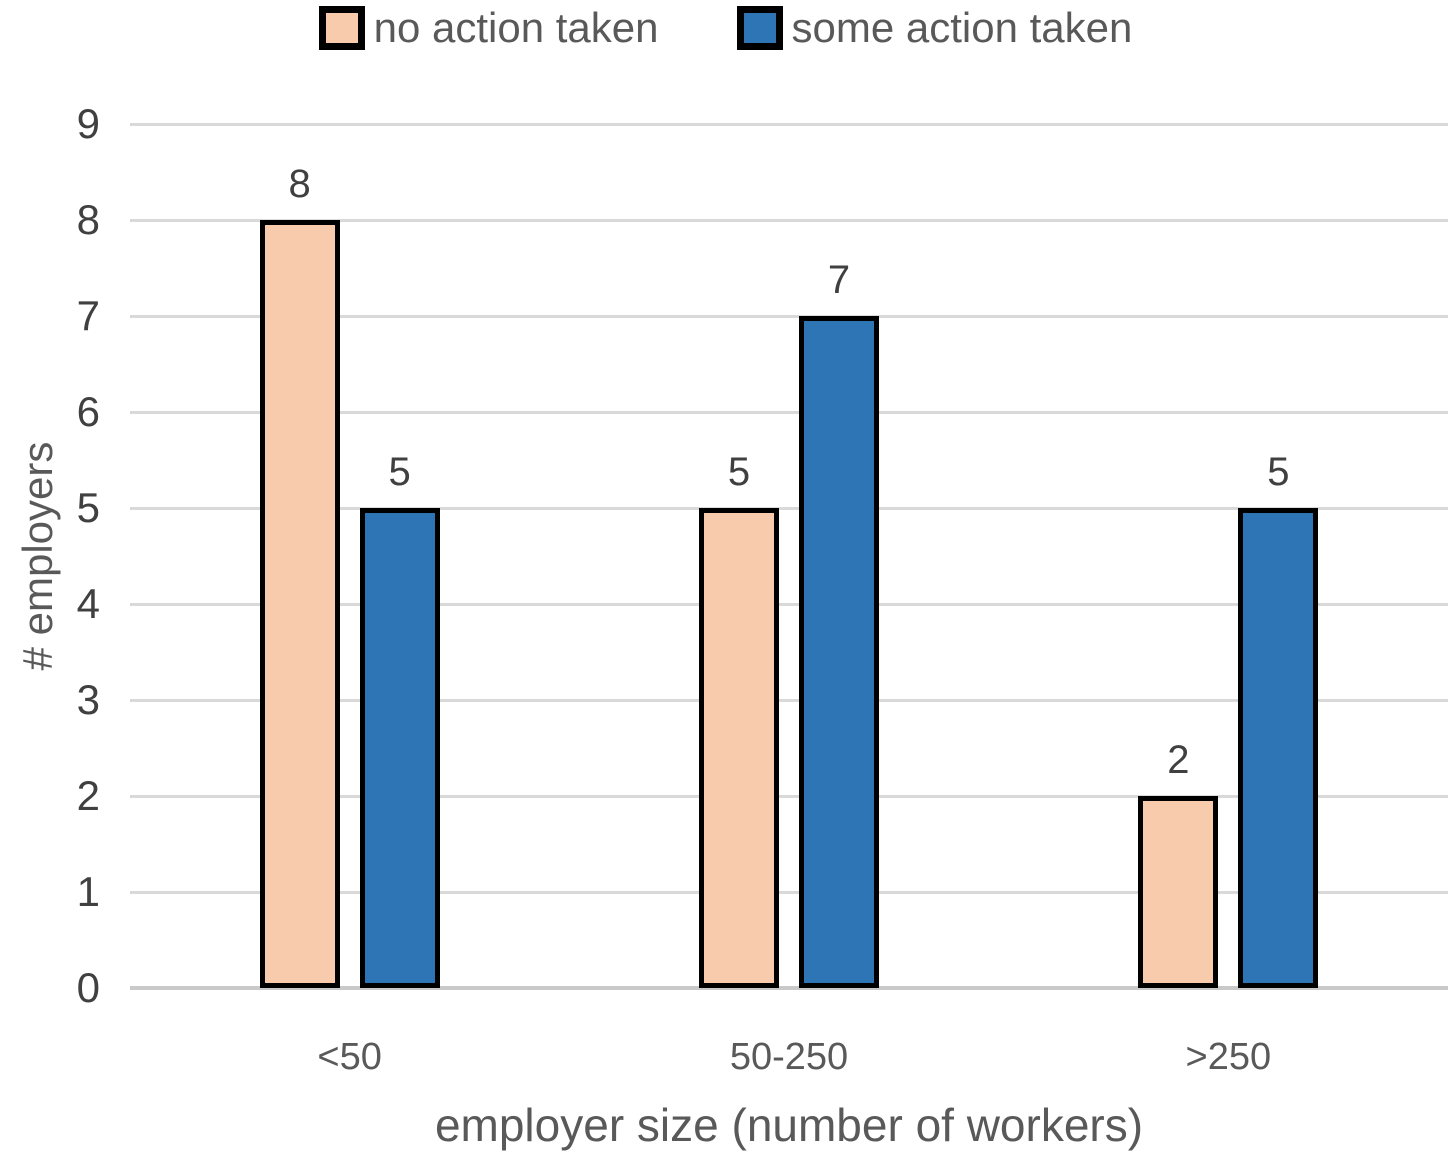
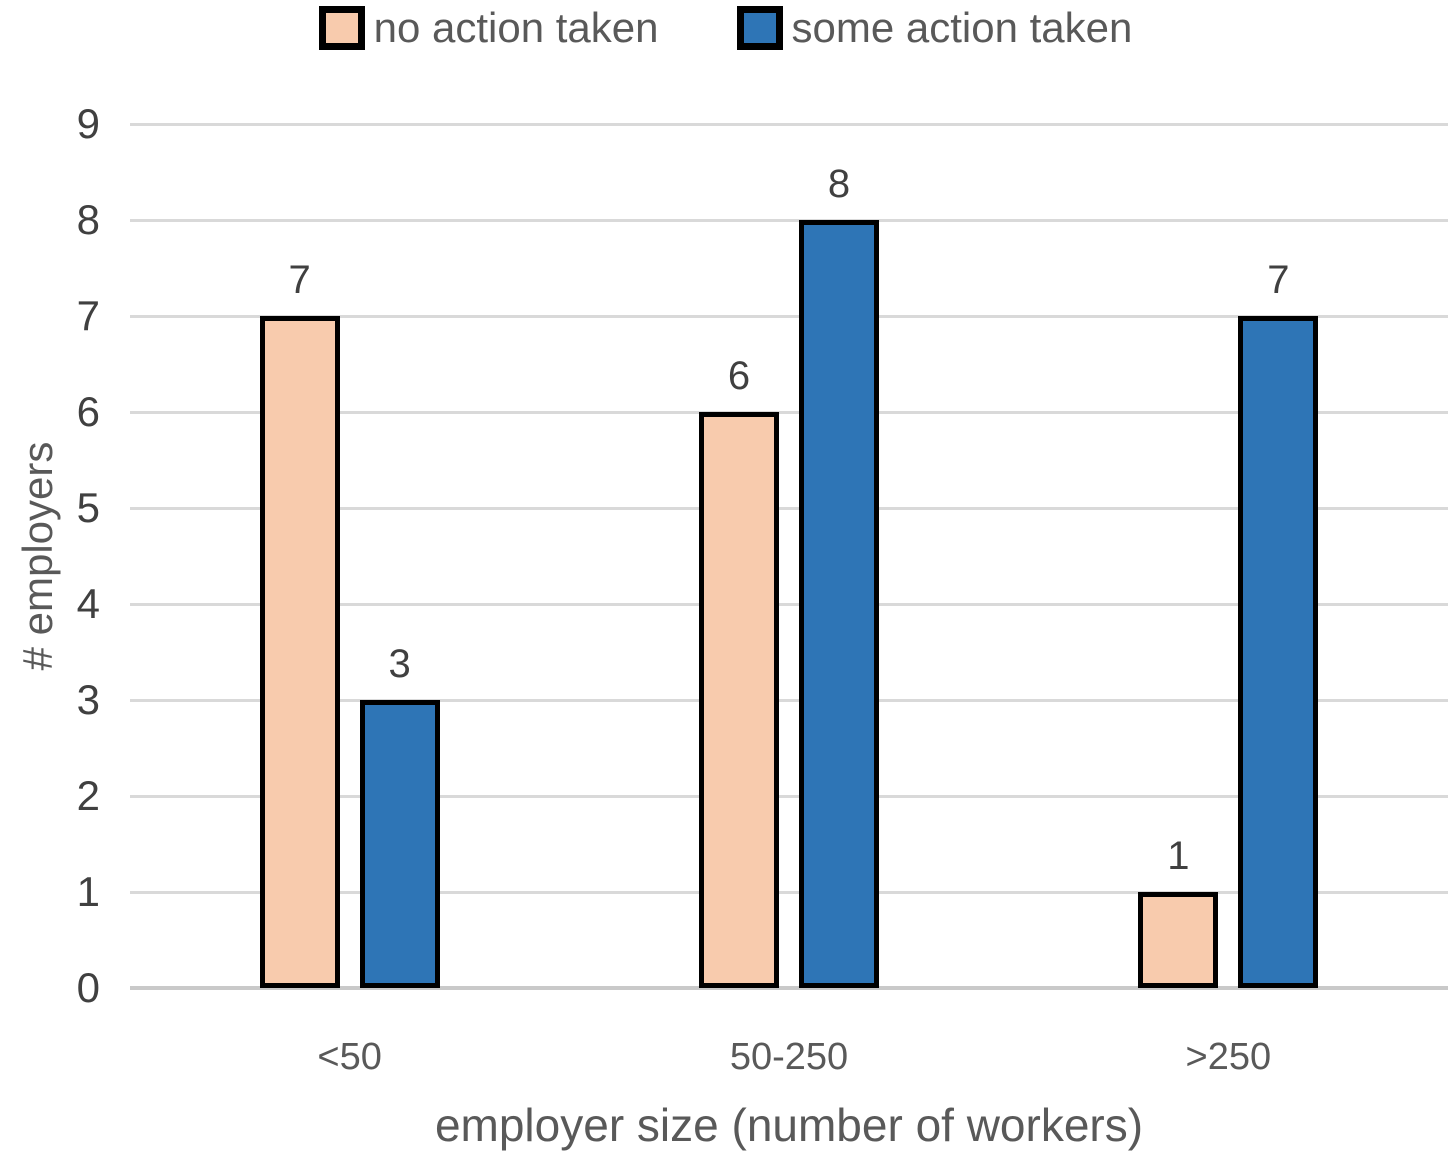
no action taken/<50: 8 -> 7
some action taken/<50: 5 -> 3
no action taken/50-250: 5 -> 6
some action taken/50-250: 7 -> 8
no action taken/>250: 2 -> 1
some action taken/>250: 5 -> 7
